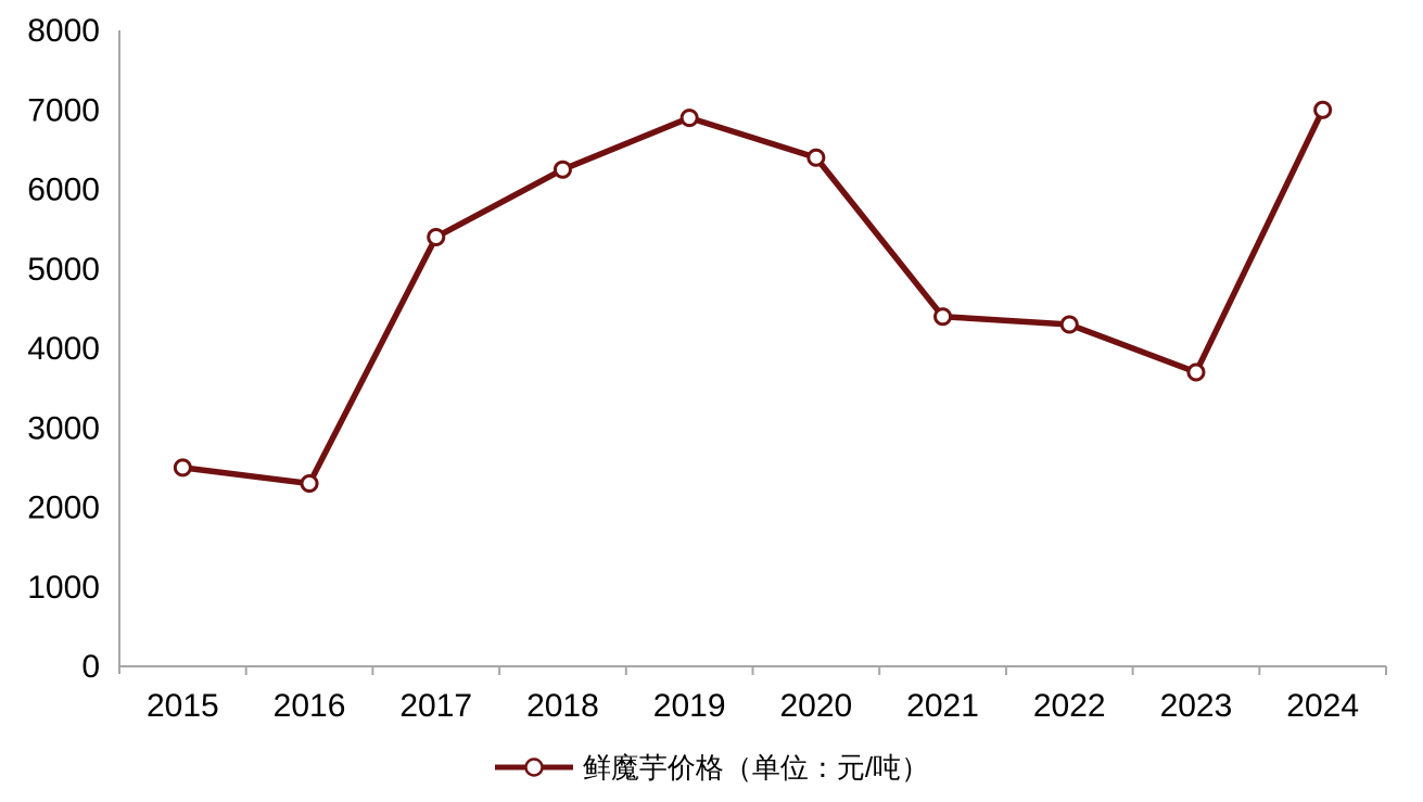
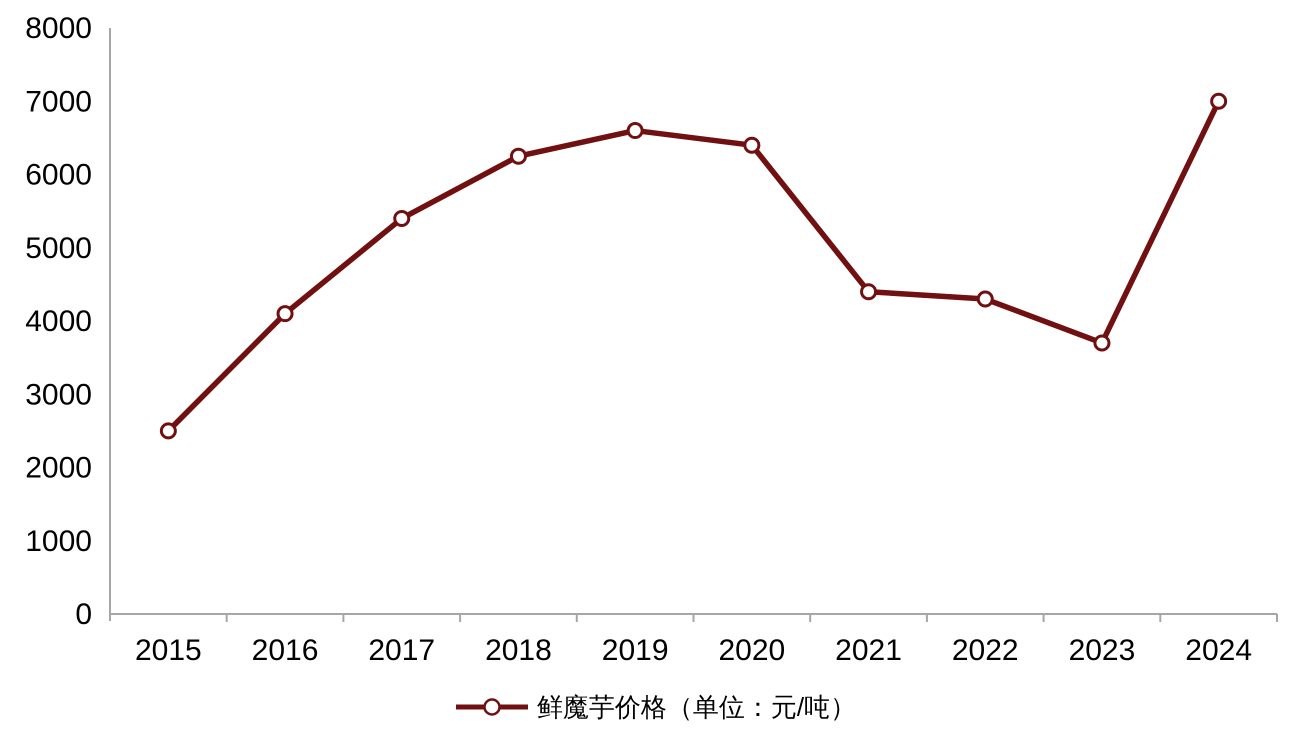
2016: 2300 -> 4100
2019: 6900 -> 6600
